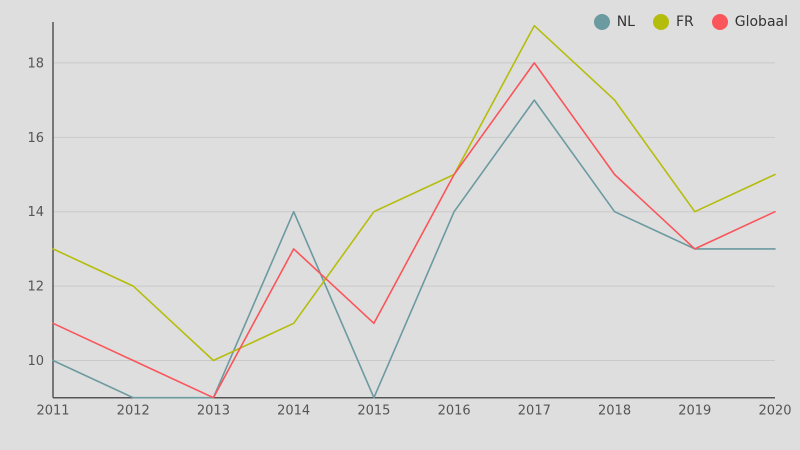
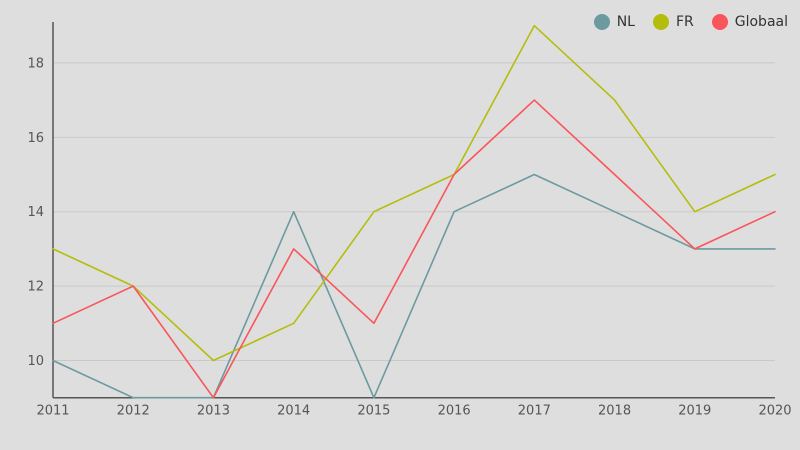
Globaal/2012: 10 -> 12
NL/2017: 17 -> 15
Globaal/2017: 18 -> 17
